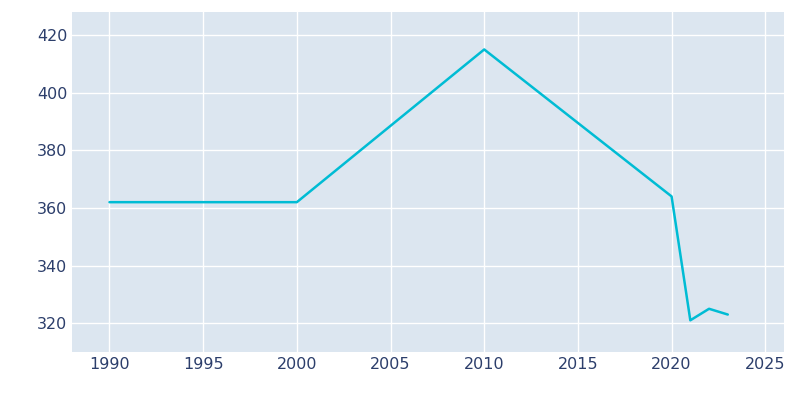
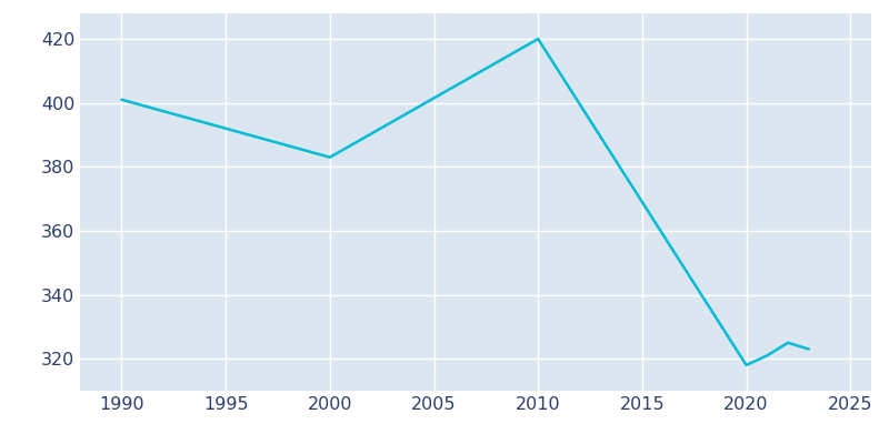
1990: 362 -> 401
2000: 362 -> 383
2010: 415 -> 420
2020: 364 -> 318
